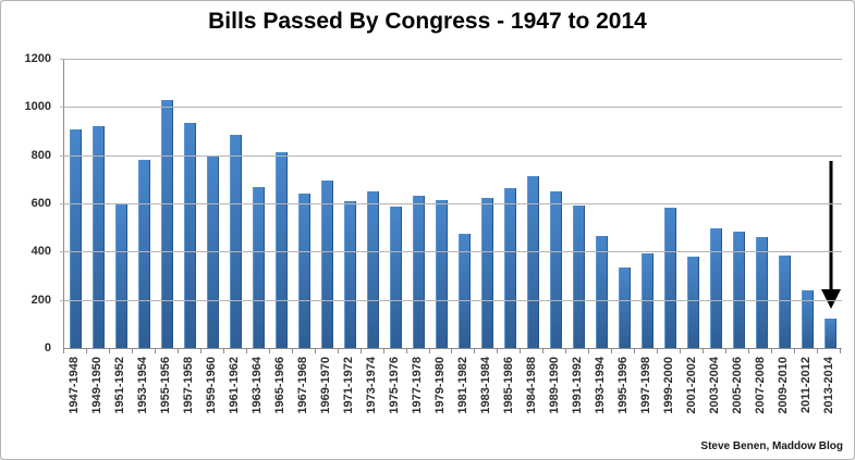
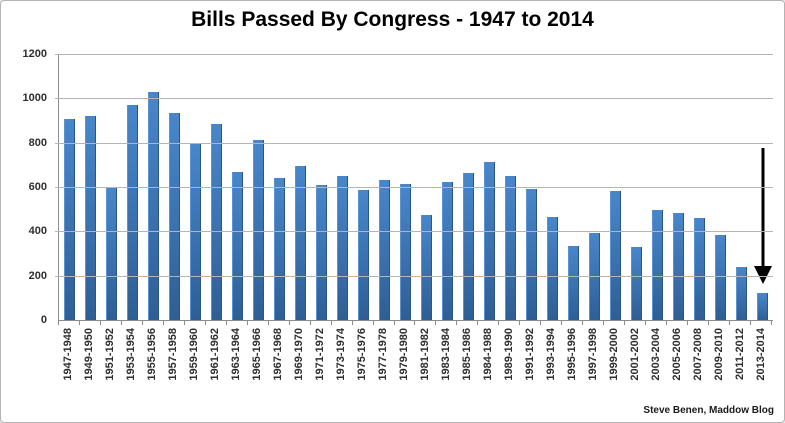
1953-1954: 780 -> 970
2001-2002: 380 -> 330
